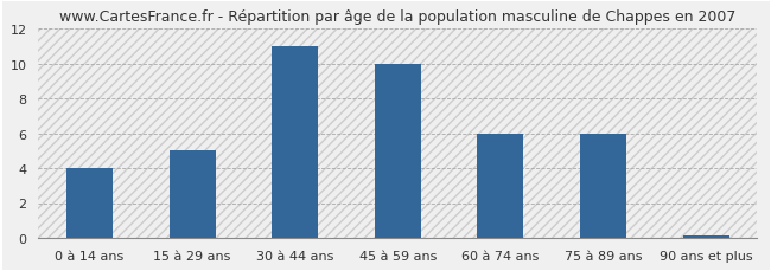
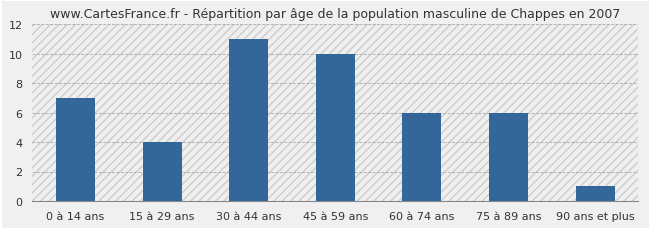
0 à 14 ans: 4.0 -> 7.0
15 à 29 ans: 5.0 -> 4.0
90 ans et plus: 0.1 -> 1.0
